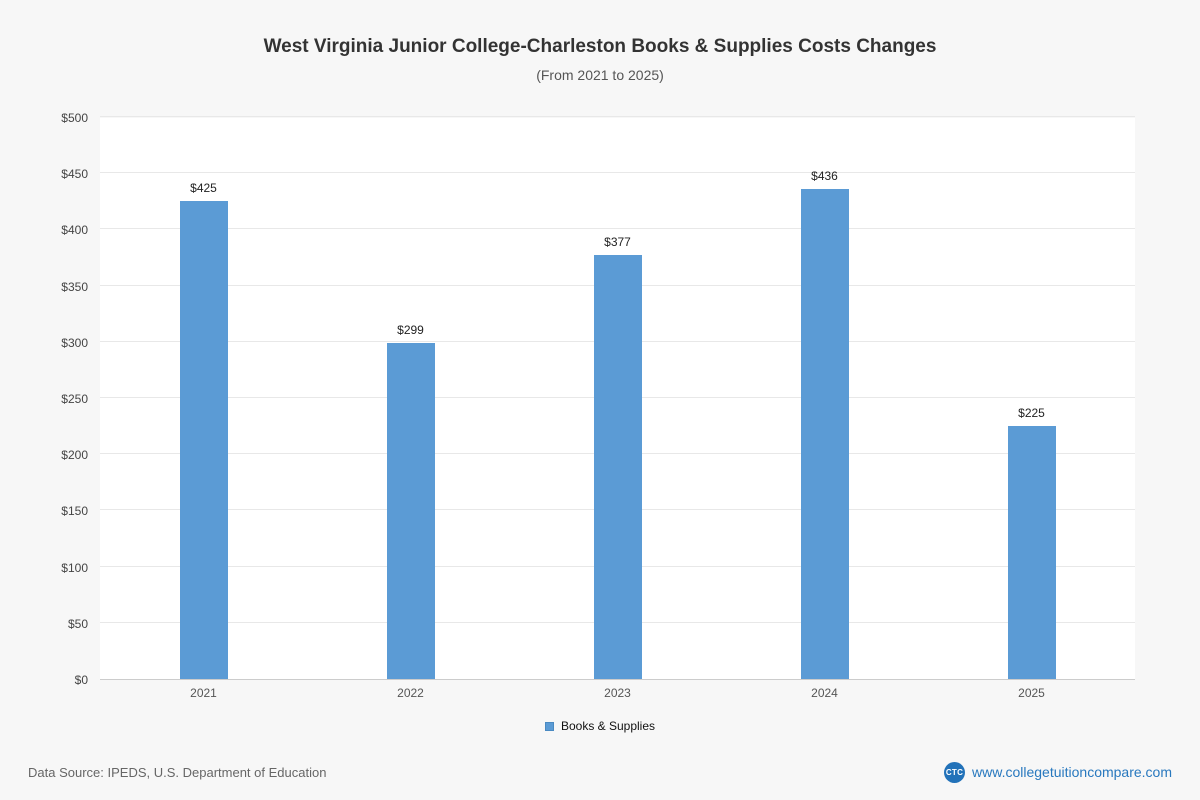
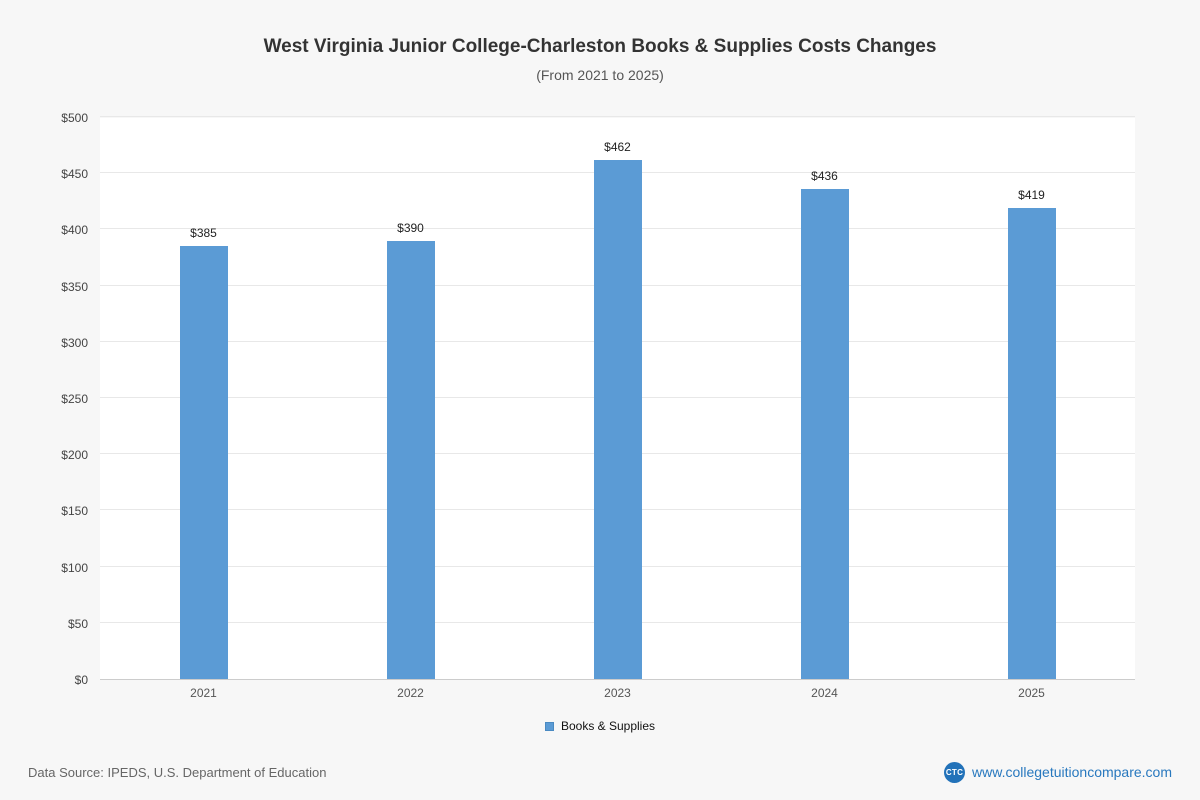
2021: $425 -> $385
2022: $299 -> $390
2023: $377 -> $462
2025: $225 -> $419
